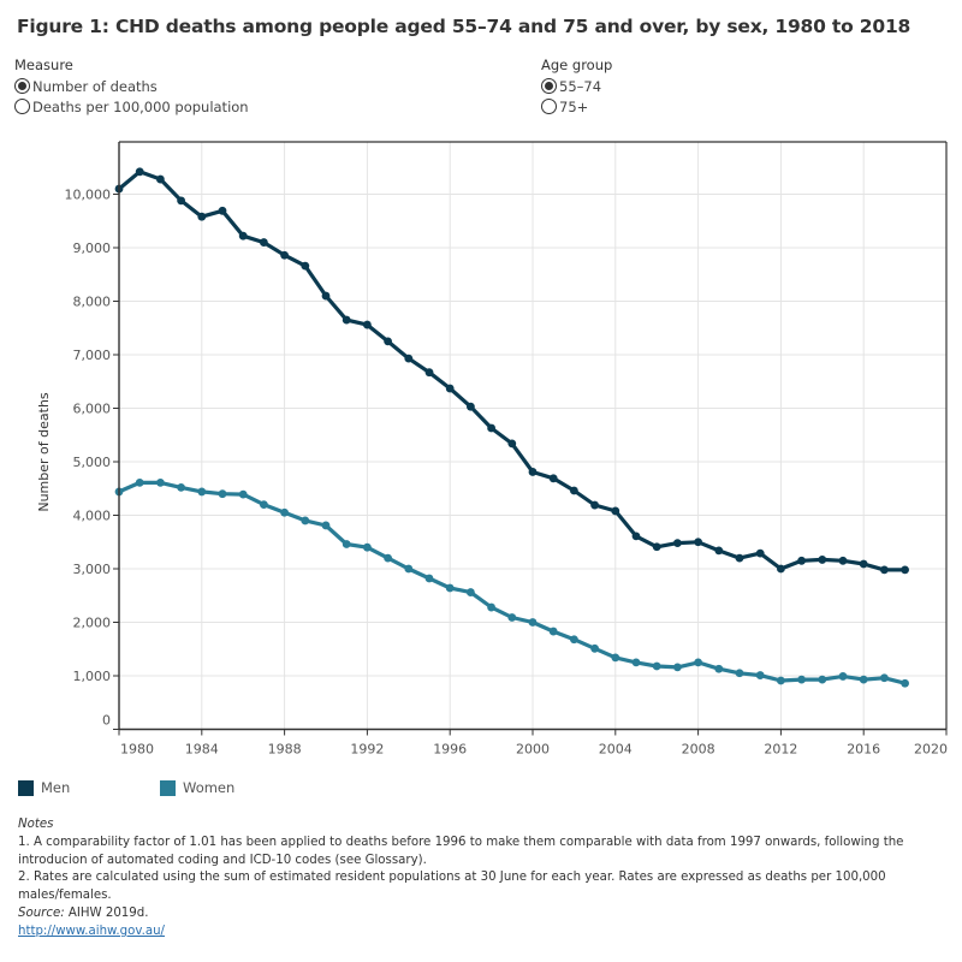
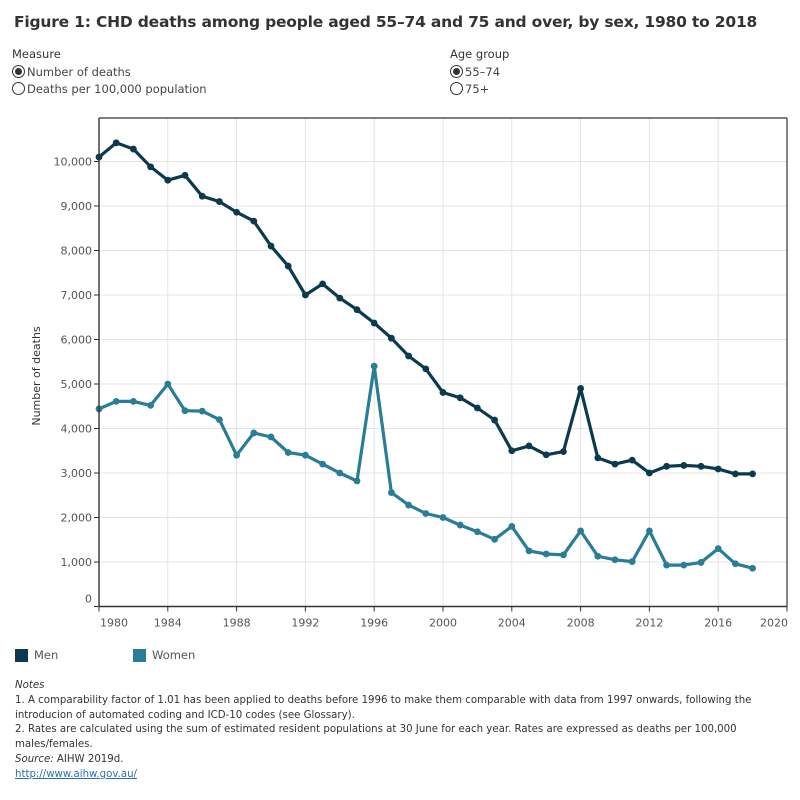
Women/1984: 4400 -> 5000
Women/1988: 4000 -> 3400
Men/1992: 7600 -> 7000
Women/1996: 2600 -> 5400
Men/2004: 4100 -> 3500
Women/2004: 1300 -> 1800
Men/2008: 3500 -> 4900
Women/2008: 1200 -> 1700
Women/2012: 900 -> 1700
Women/2016: 900 -> 1300
